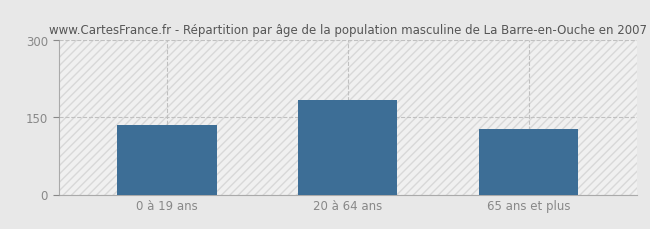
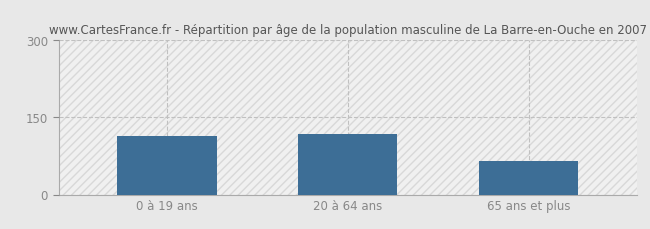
0 à 19 ans: 135 -> 114
20 à 64 ans: 183 -> 118
65 ans et plus: 128 -> 66
